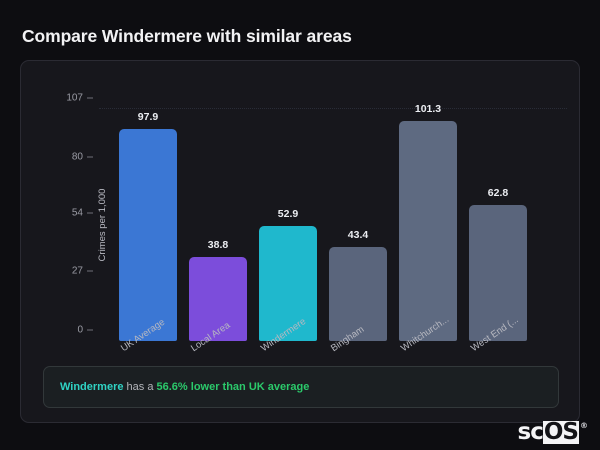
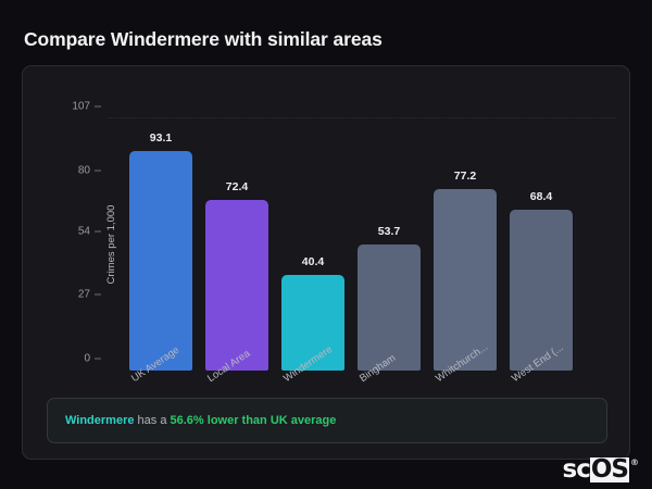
UK Average: 97.9 -> 93.1
Local Area: 38.8 -> 72.4
Windermere: 52.9 -> 40.4
Bingham: 43.4 -> 53.7
Whitchurch...: 101.3 -> 77.2
West End (...: 62.8 -> 68.4
